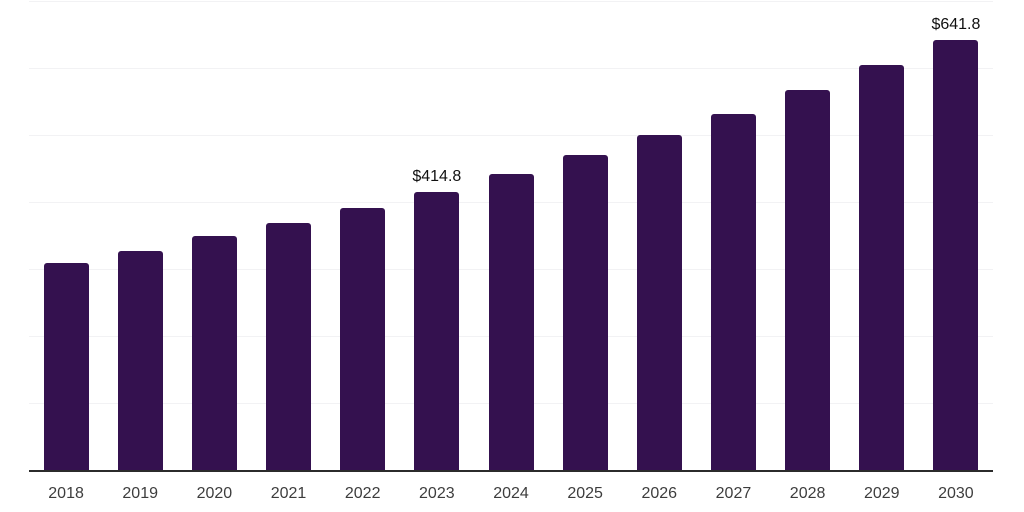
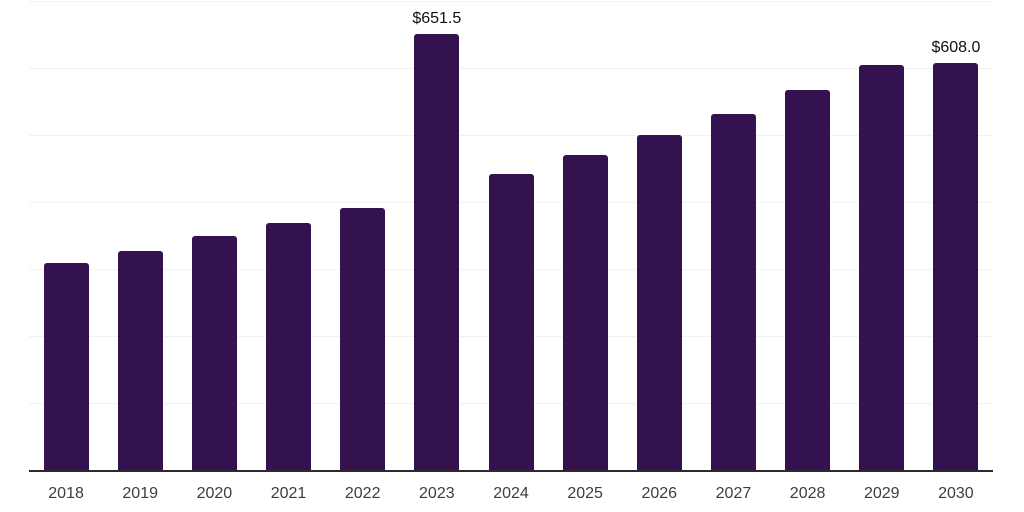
2023: $414.8 -> $651.5
2030: $641.8 -> $608.0
